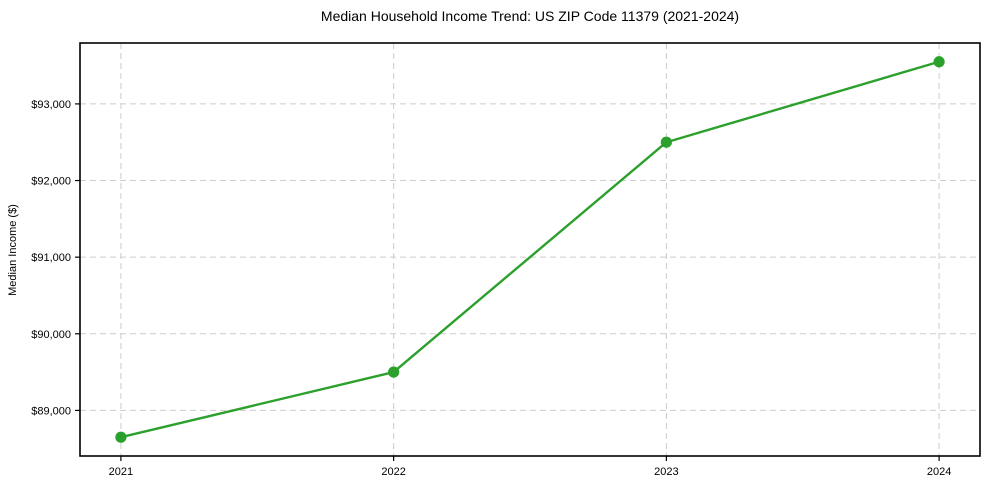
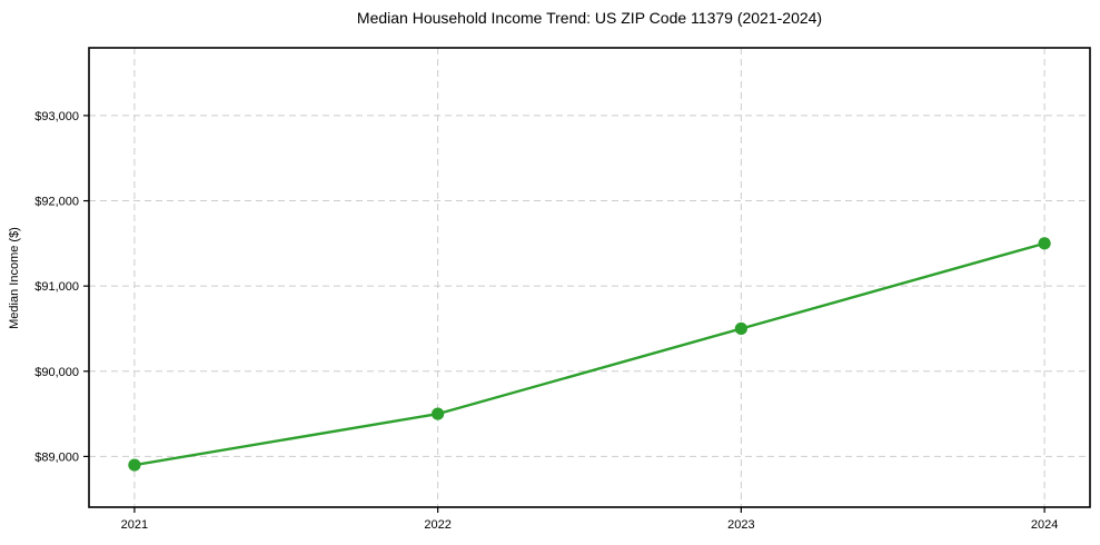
2021: $88600 -> $88900
2023: $92500 -> $90500
2024: $93600 -> $91500
